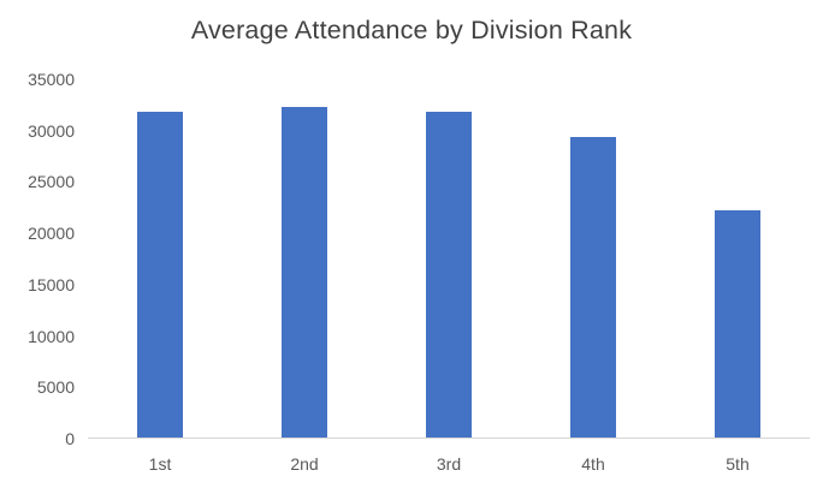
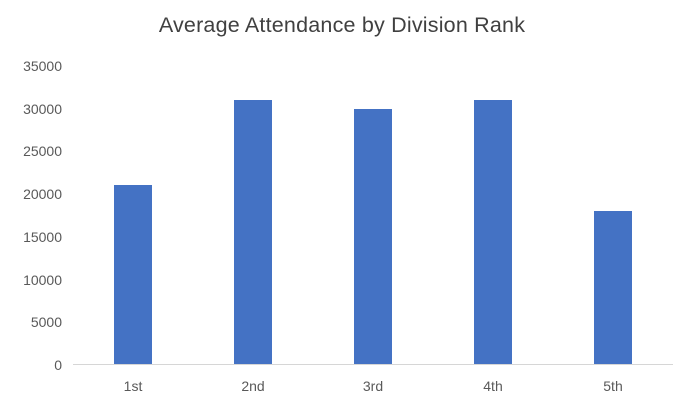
1st: 32000 -> 21000
2nd: 32000 -> 31000
3rd: 32000 -> 30000
4th: 29000 -> 31000
5th: 22000 -> 18000
